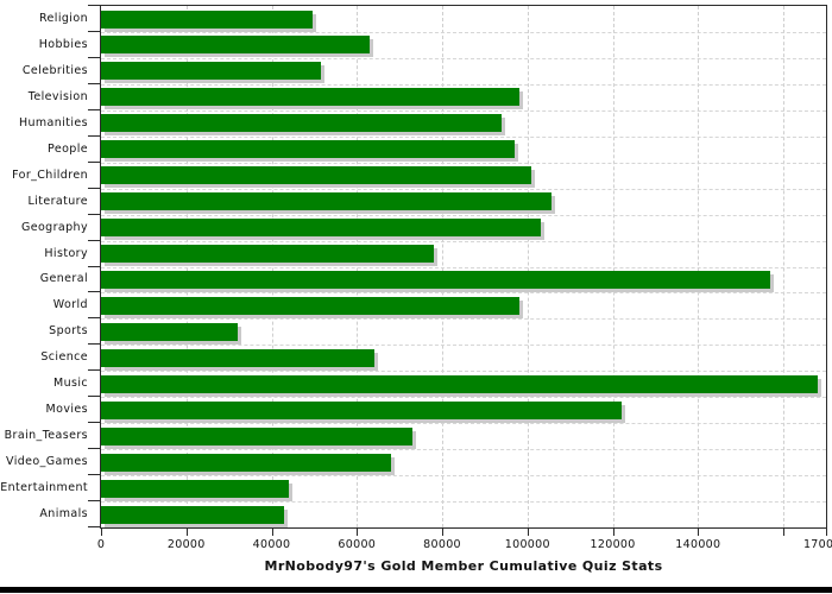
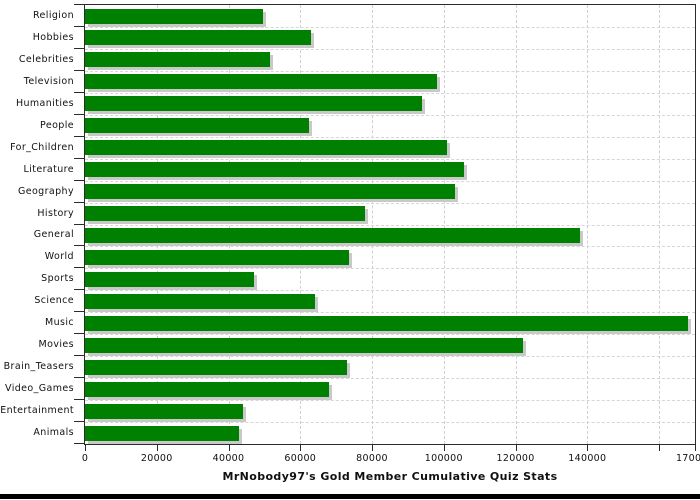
People: 97000 -> 62000
General: 157000 -> 138000
World: 98000 -> 74000
Sports: 32000 -> 47000
